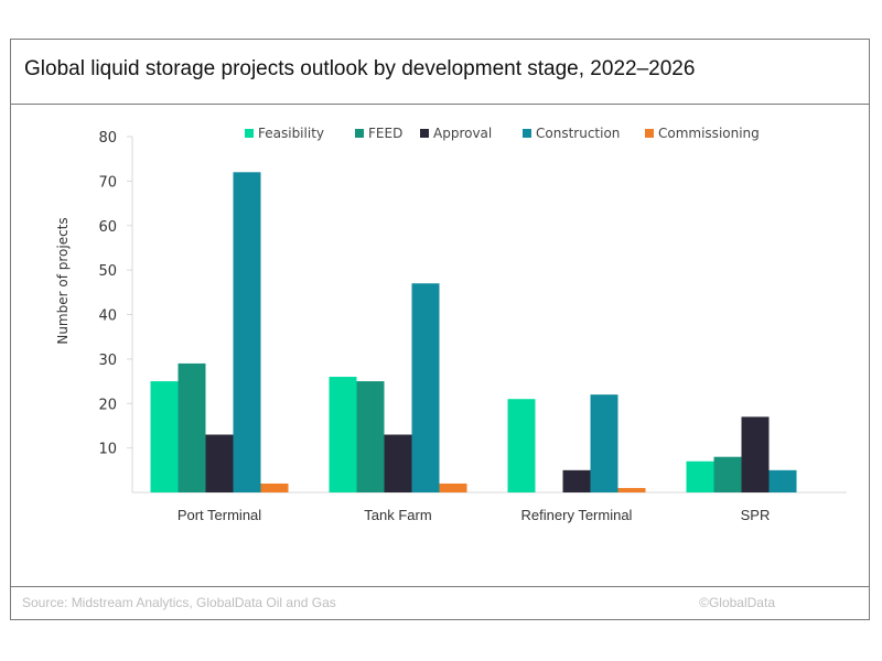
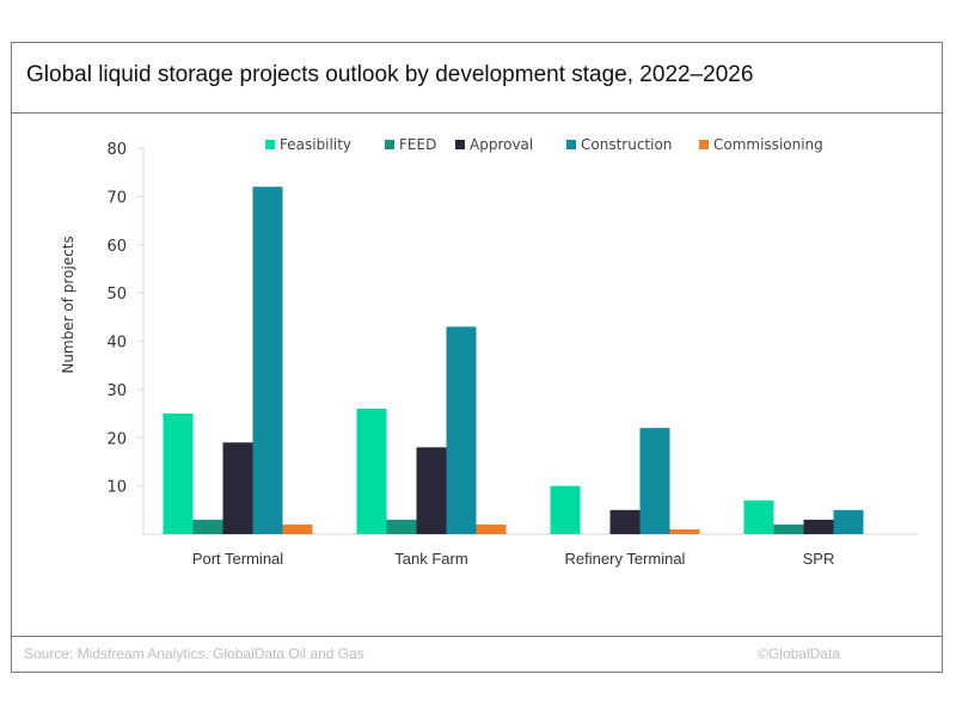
FEED/Port Terminal: 29 -> 3
Approval/Port Terminal: 13 -> 19
FEED/Tank Farm: 25 -> 3
Approval/Tank Farm: 13 -> 18
Construction/Tank Farm: 47 -> 43
Feasibility/Refinery Terminal: 21 -> 10
FEED/SPR: 8 -> 2
Approval/SPR: 17 -> 3
